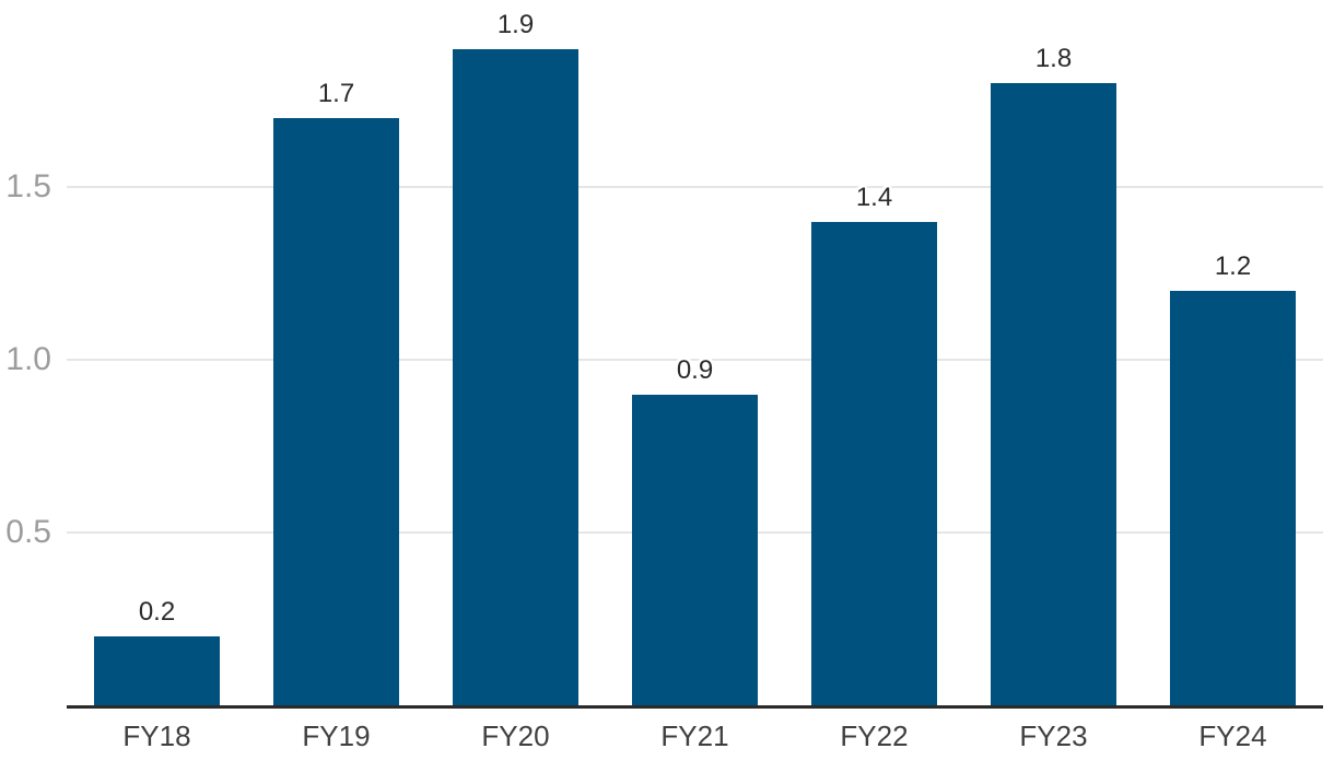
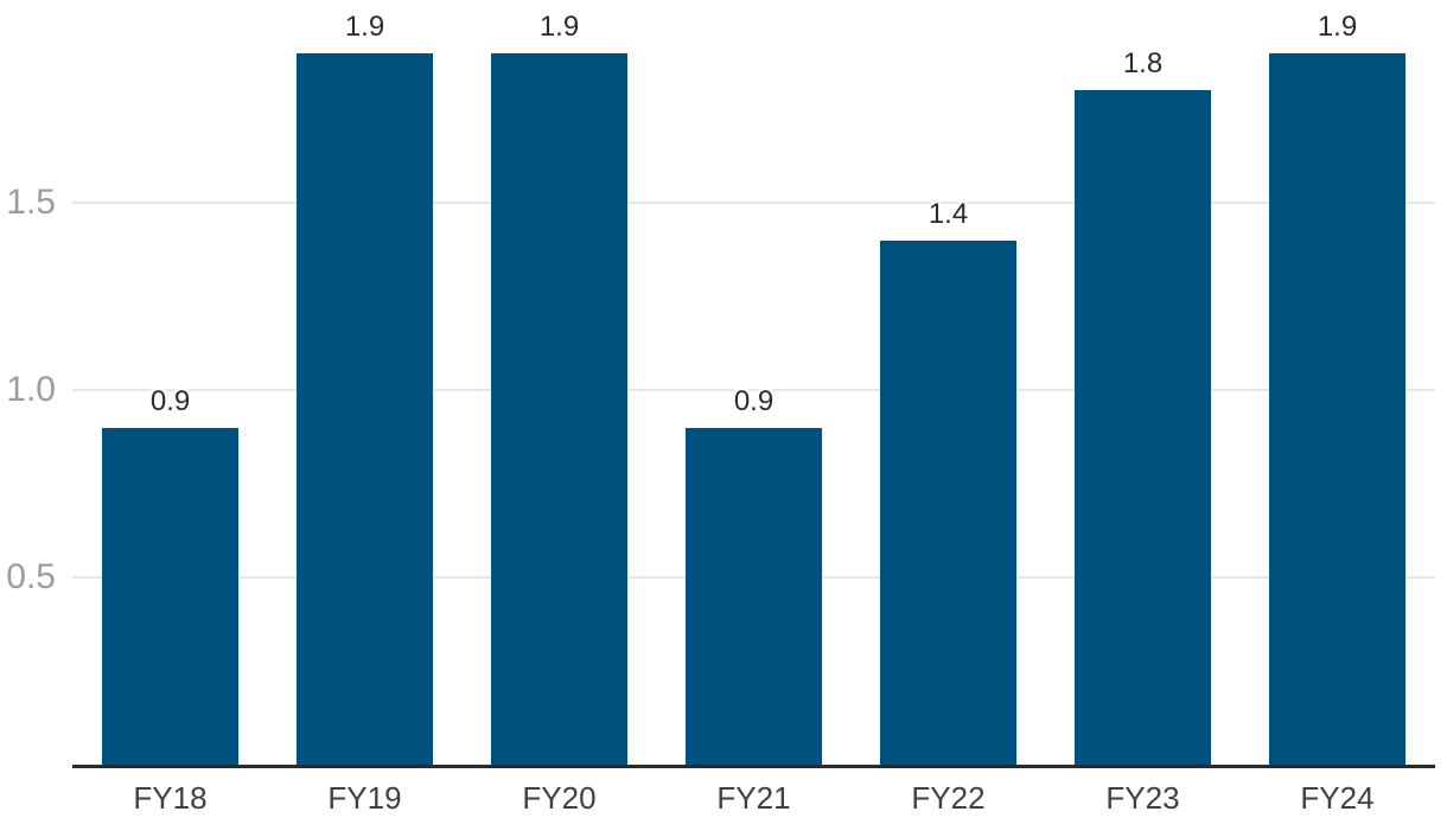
FY18: 0.2 -> 0.9
FY19: 1.7 -> 1.9
FY24: 1.2 -> 1.9
